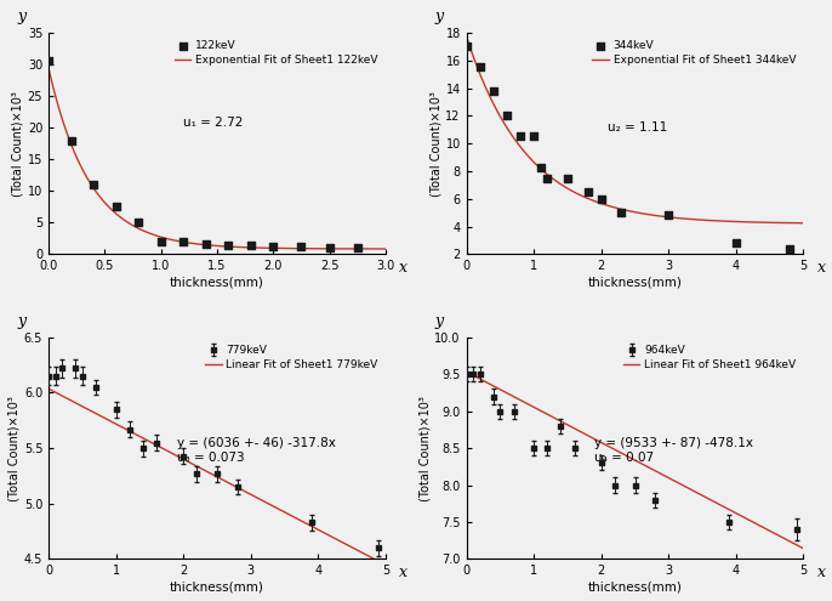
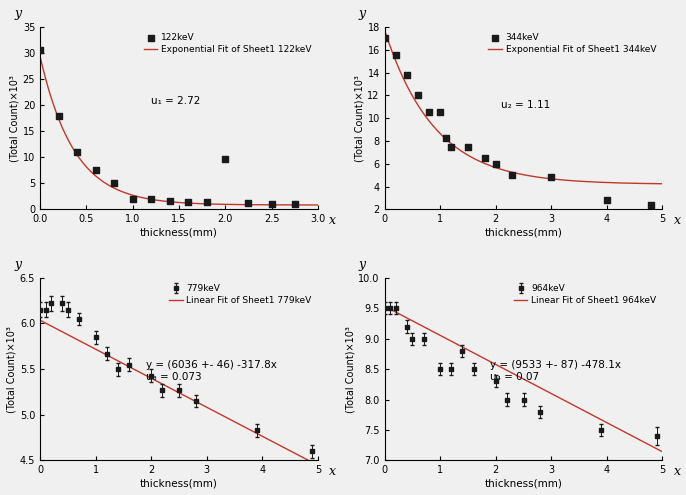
122keV/2.0: 1.3 -> 9.6
